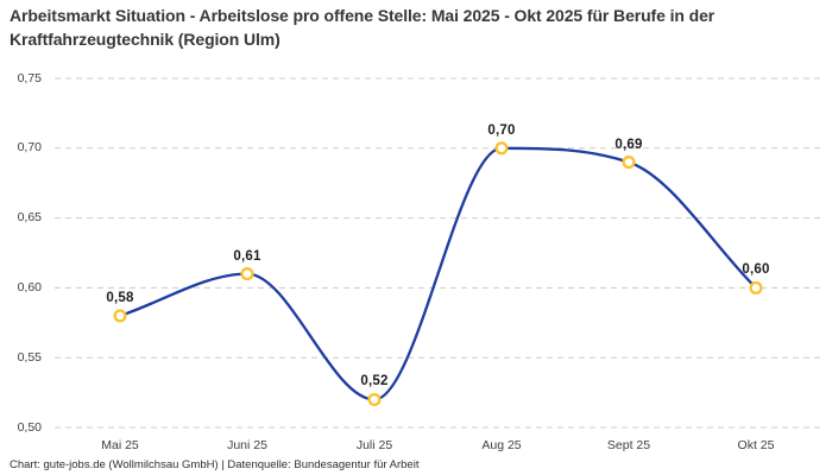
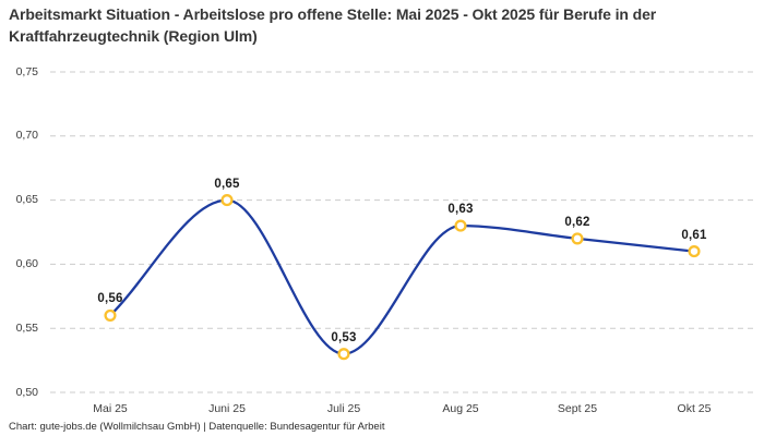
Mai 25: 0,58 -> 0,56
Juni 25: 0,61 -> 0,65
Juli 25: 0,52 -> 0,53
Aug 25: 0,70 -> 0,63
Sept 25: 0,69 -> 0,62
Okt 25: 0,60 -> 0,61
